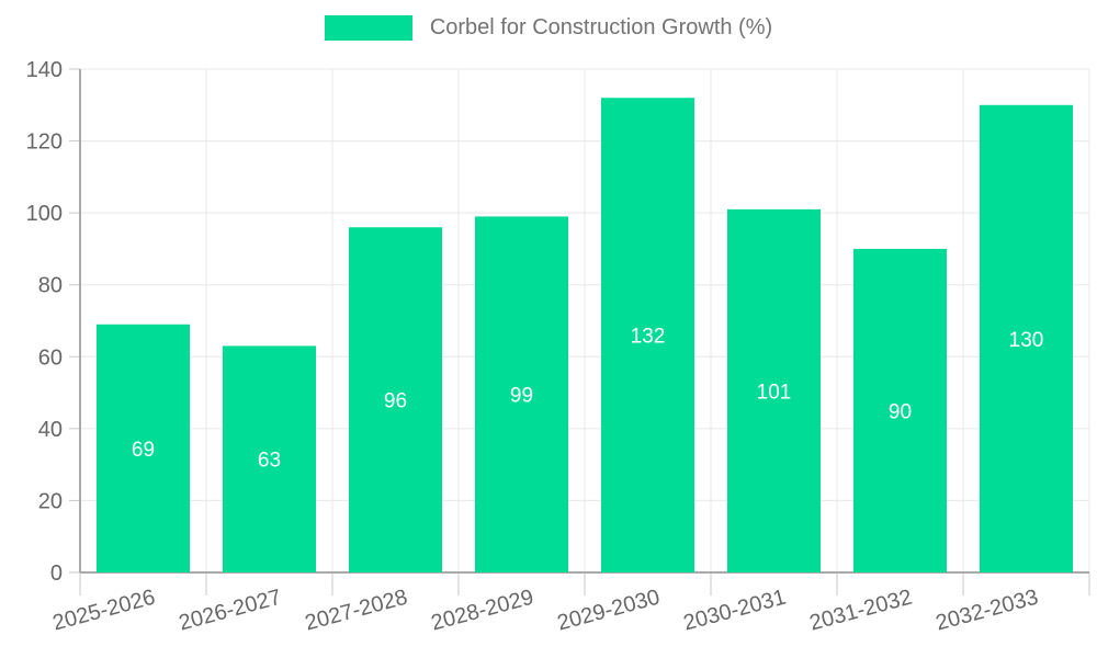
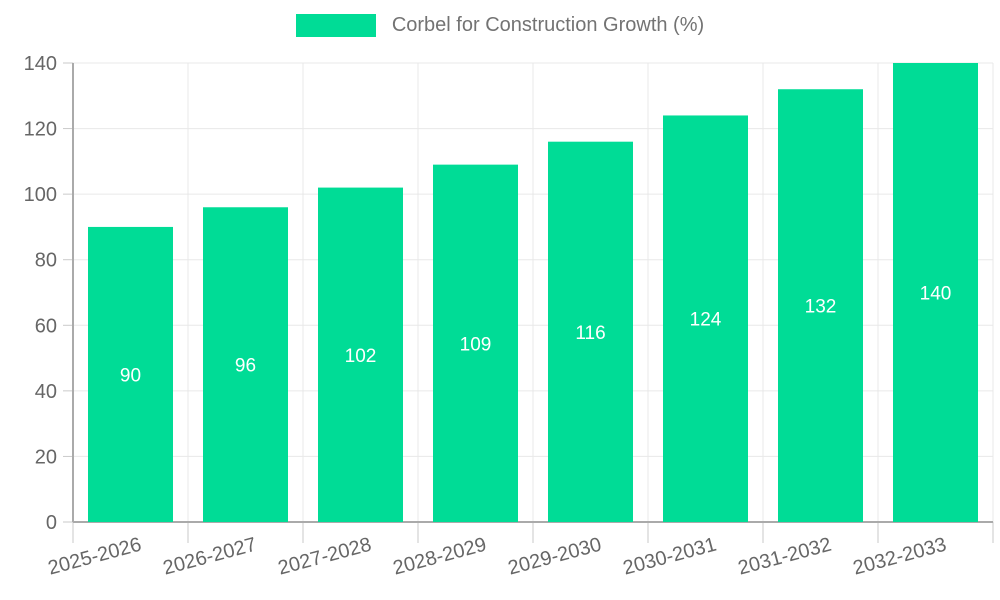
2025-2026: 69 -> 90
2026-2027: 63 -> 96
2027-2028: 96 -> 102
2028-2029: 99 -> 109
2029-2030: 132 -> 116
2030-2031: 101 -> 124
2031-2032: 90 -> 132
2032-2033: 130 -> 140
